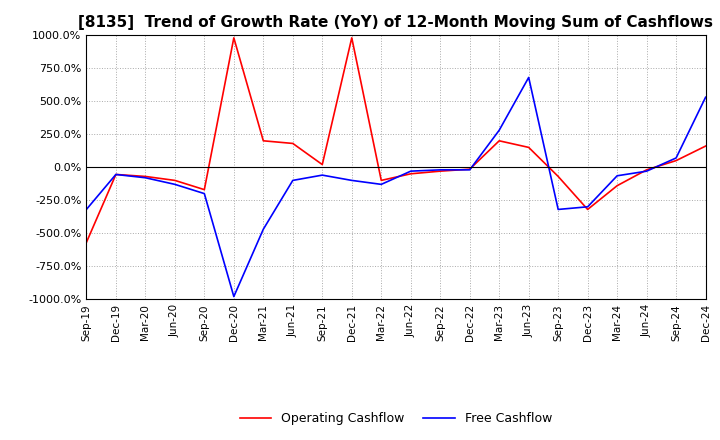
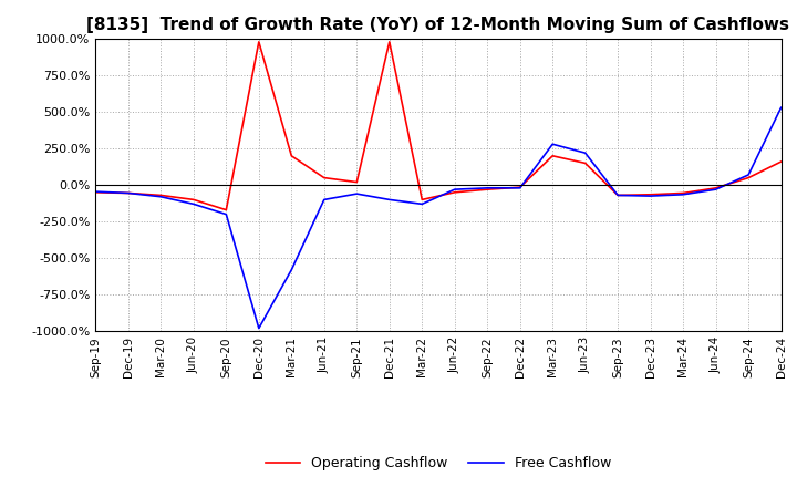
Operating Cashflow/Sep-19: -570% -> -50%
Free Cashflow/Sep-19: -320% -> -40%
Free Cashflow/Mar-21: -470% -> -580%
Operating Cashflow/Jun-21: 180% -> 50%
Free Cashflow/Jun-23: 680% -> 220%
Free Cashflow/Sep-23: -320% -> -70%
Operating Cashflow/Dec-23: -320% -> -60%
Free Cashflow/Dec-23: -300% -> -80%
Operating Cashflow/Mar-24: -140% -> -60%
